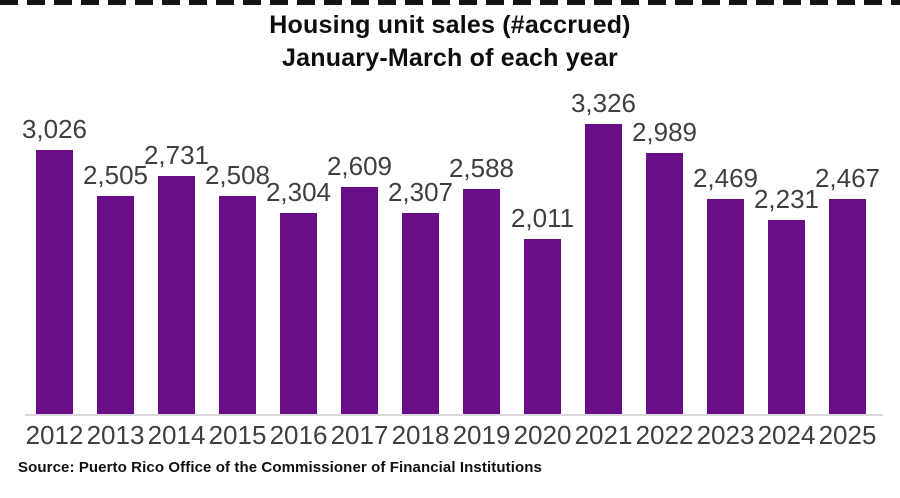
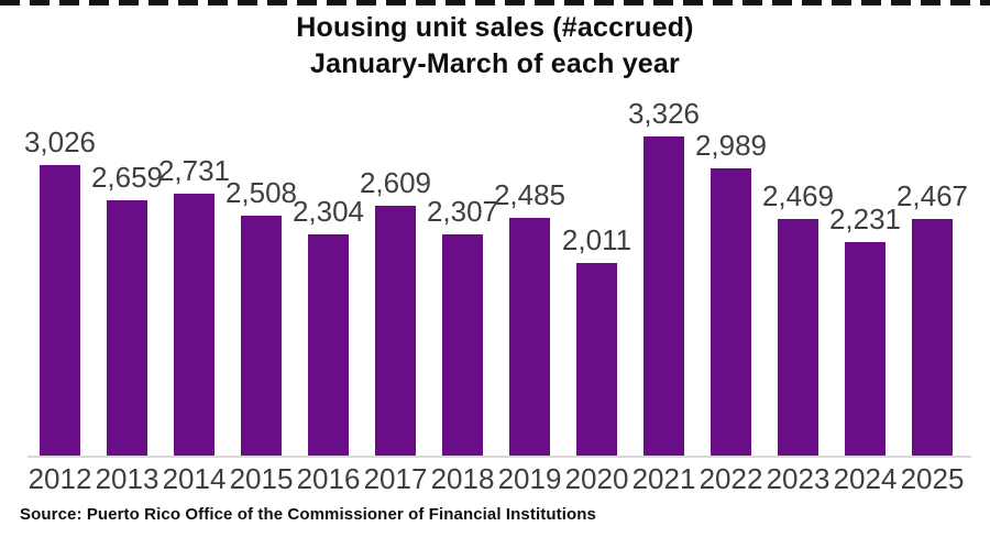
2013: 2,505 -> 2,659
2019: 2,588 -> 2,485
